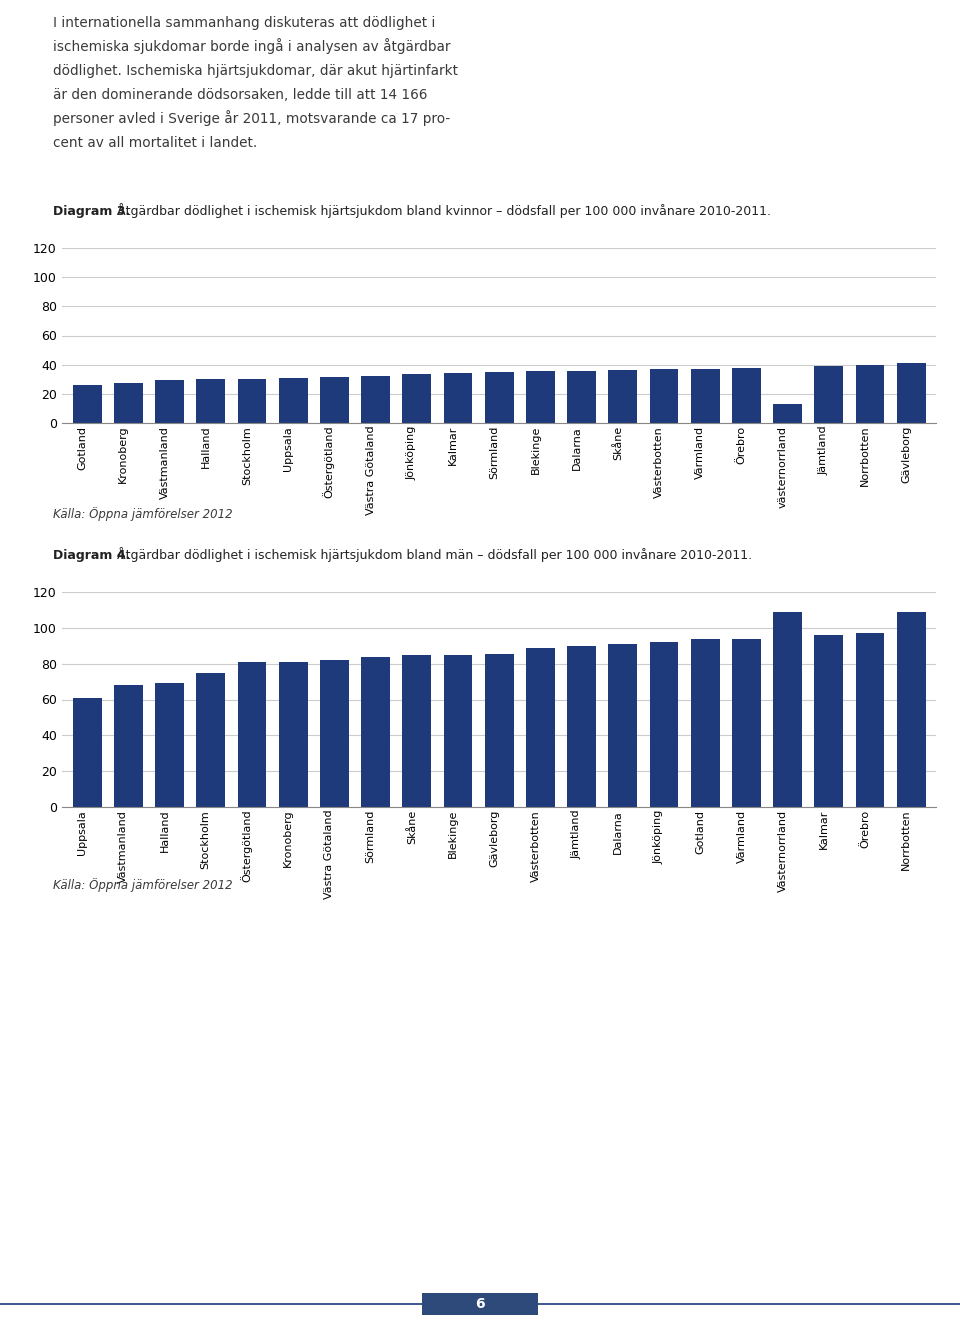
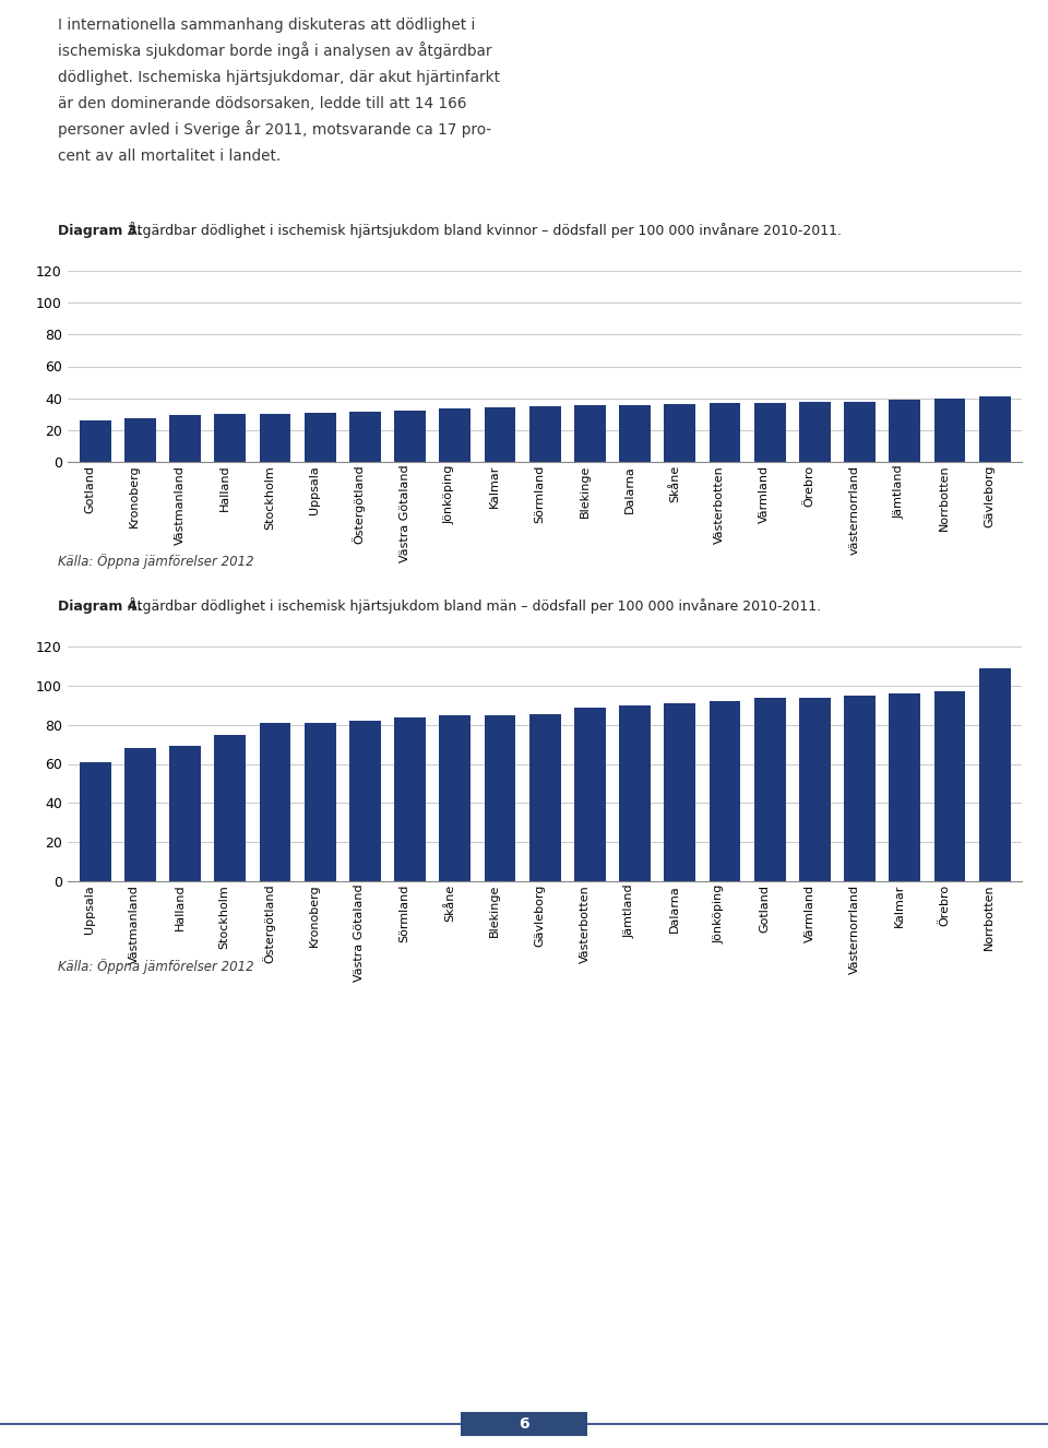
västernorrland: 13 -> 38
Västernorrland: 109 -> 95
